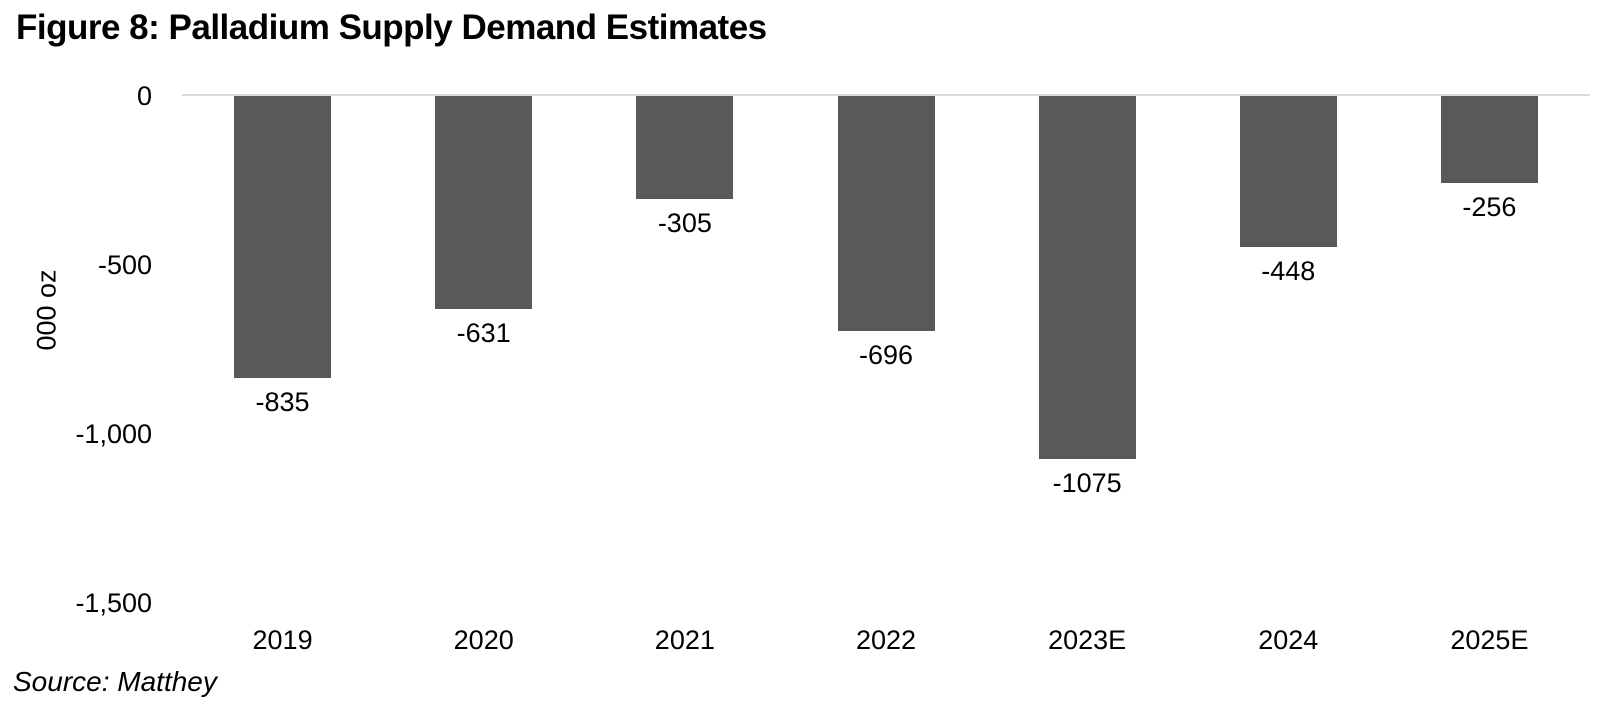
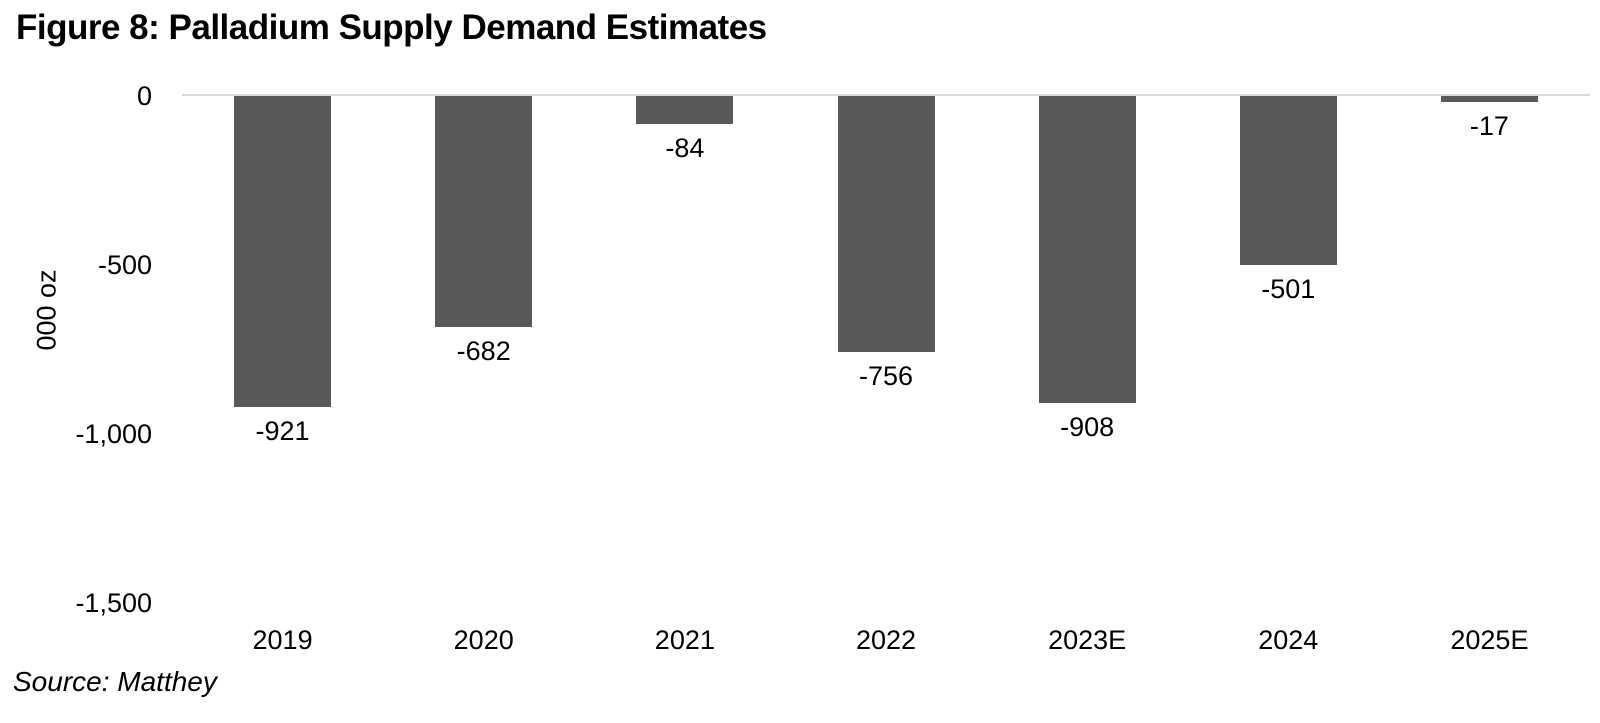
2019: -835 -> -921
2020: -631 -> -682
2021: -305 -> -84
2022: -696 -> -756
2023E: -1075 -> -908
2024: -448 -> -501
2025E: -256 -> -17
